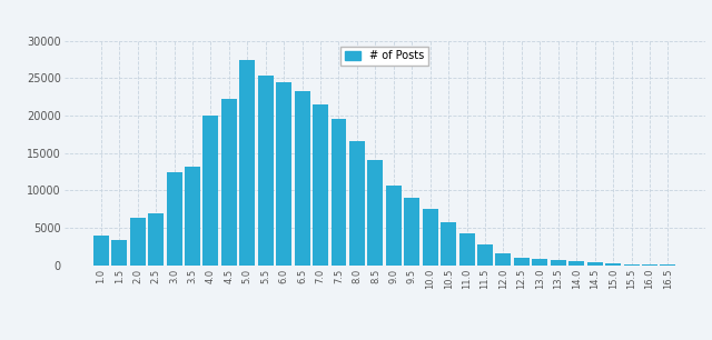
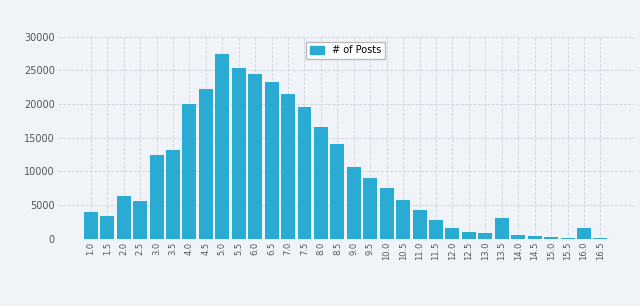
2.5: 7000 -> 5600
13.5: 600 -> 3000
16.0: 100 -> 1600
